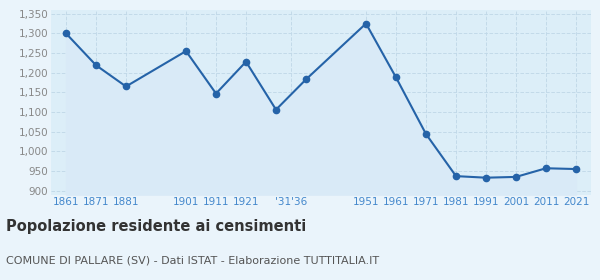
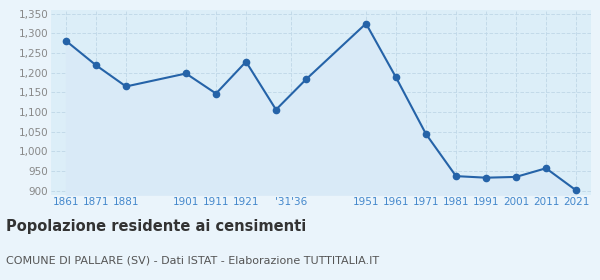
1861: 1,300 -> 1,281
1901: 1,255 -> 1,198
2021: 955 -> 901
